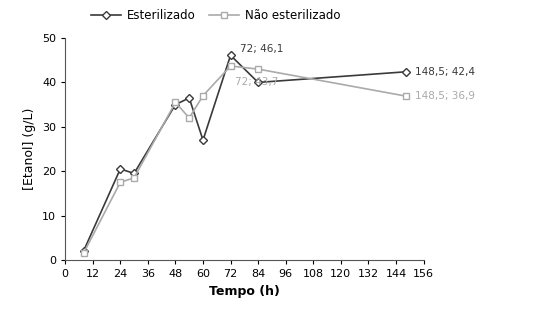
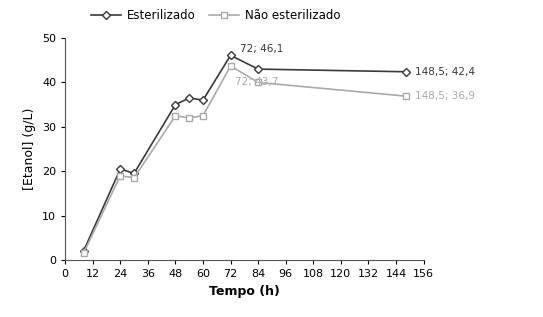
Não esterilizado/24: 17.5 -> 19.0
Não esterilizado/48: 35.5 -> 32.5
Esterilizado/60: 27.0 -> 36.0
Não esterilizado/60: 37.0 -> 32.5
Esterilizado/84: 40.0 -> 43.0
Não esterilizado/84: 43.0 -> 40.0
